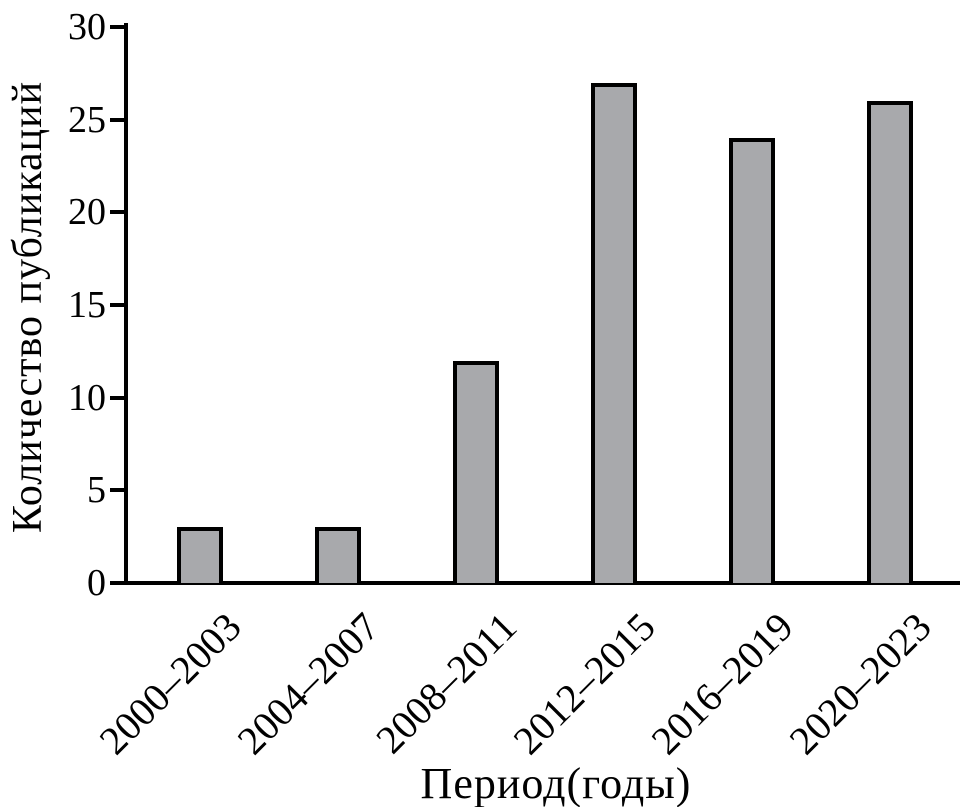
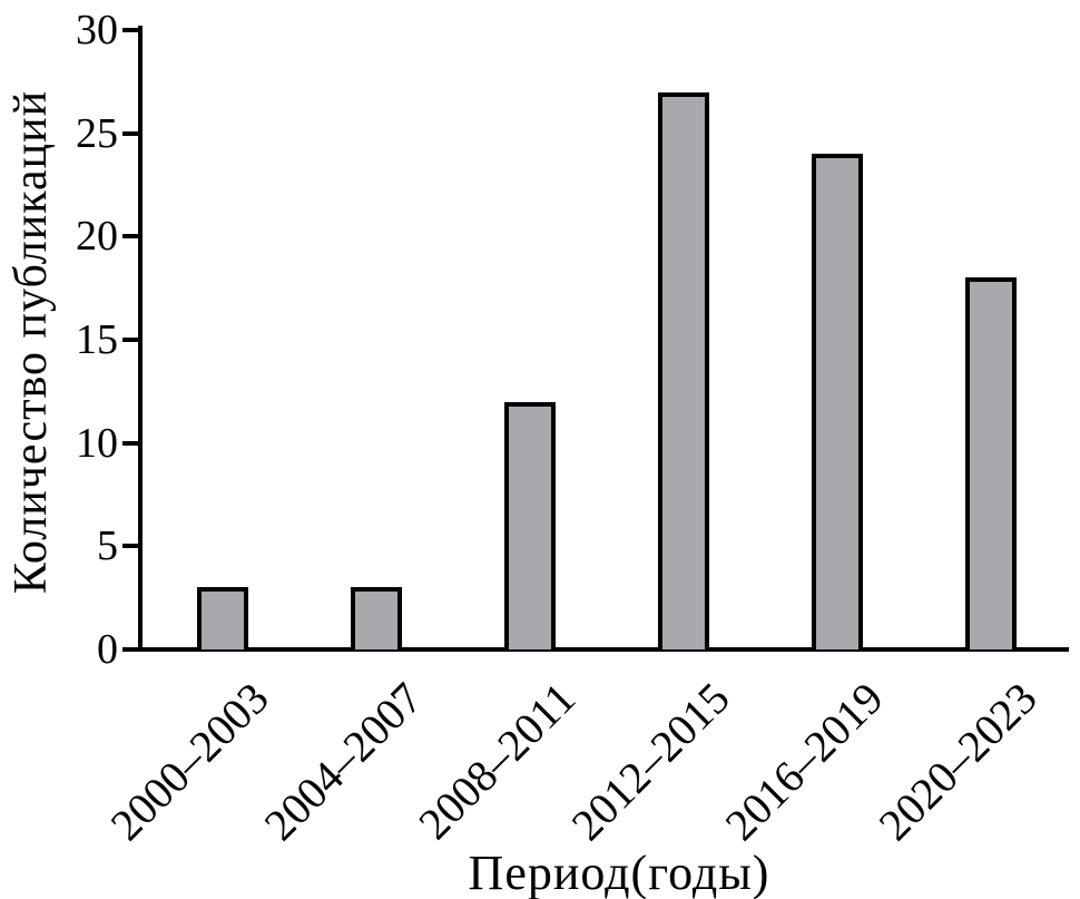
2020–2023: 26 -> 18
